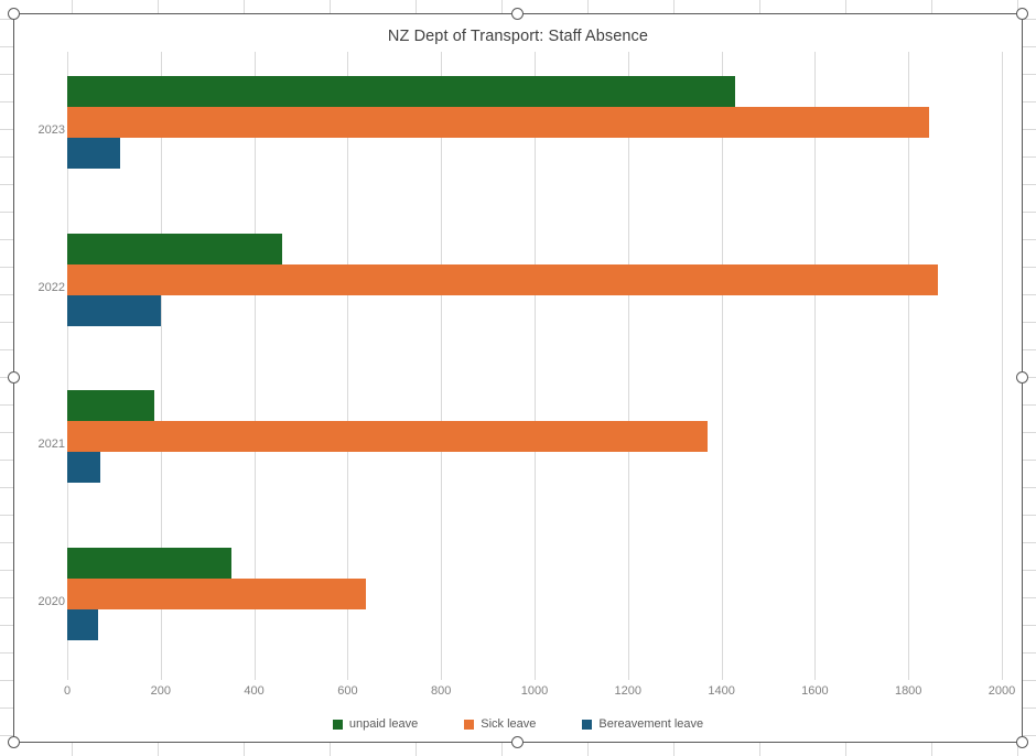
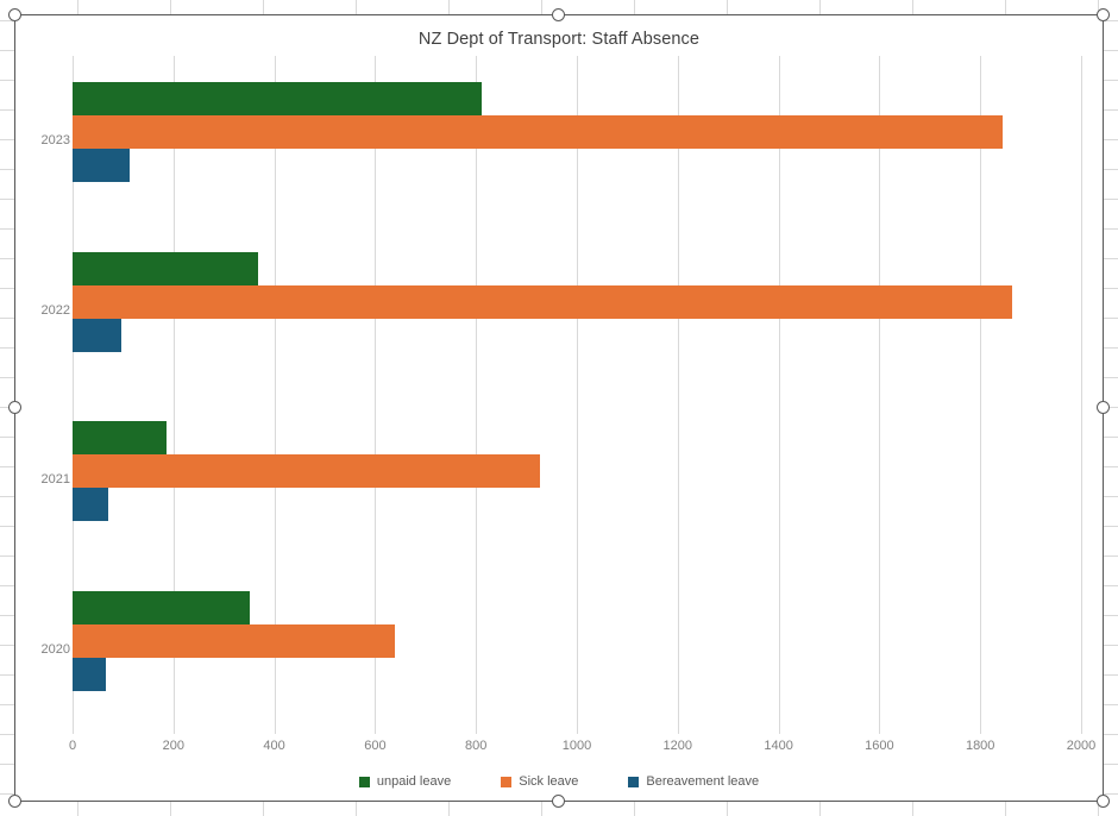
Sick leave/2021: 1370 -> 930
unpaid leave/2022: 460 -> 370
Bereavement leave/2022: 200 -> 100
unpaid leave/2023: 1430 -> 810
